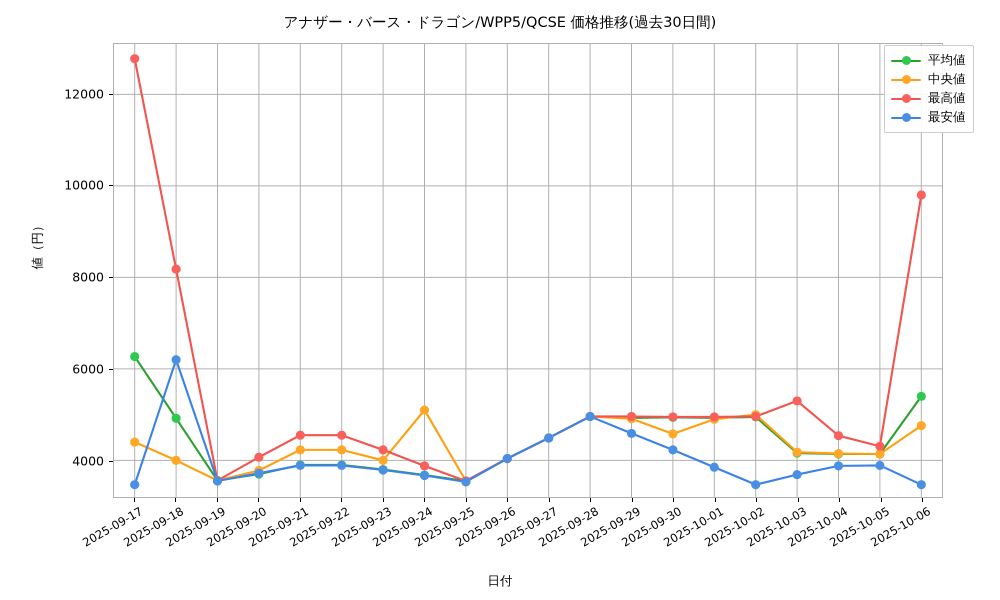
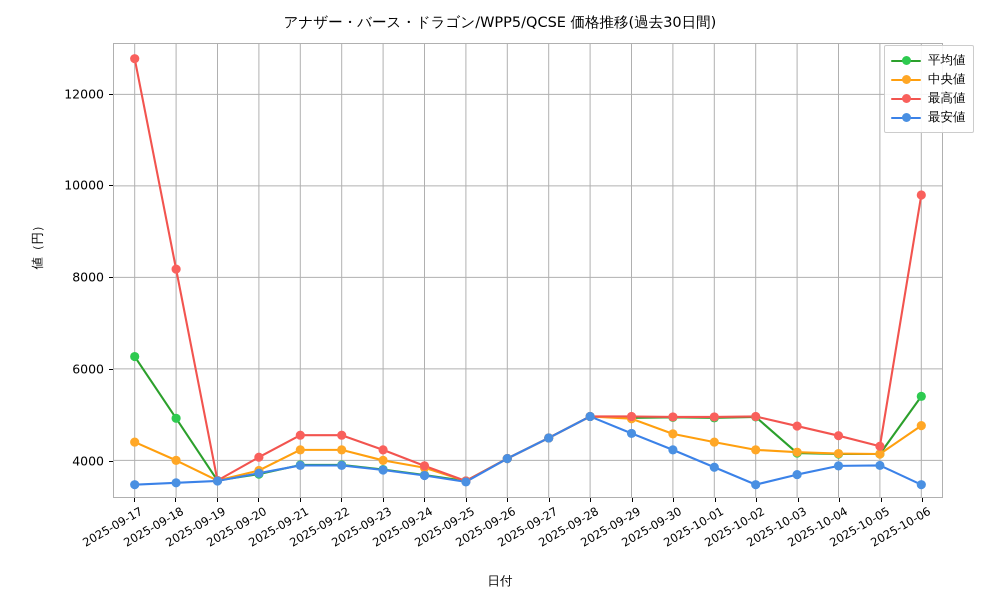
最安値/2025-09-18: 6200 -> 3500
中央値/2025-09-24: 5100 -> 3800
中央値/2025-10-01: 4900 -> 4400
中央値/2025-10-02: 5000 -> 4200
最高値/2025-10-03: 5300 -> 4800
